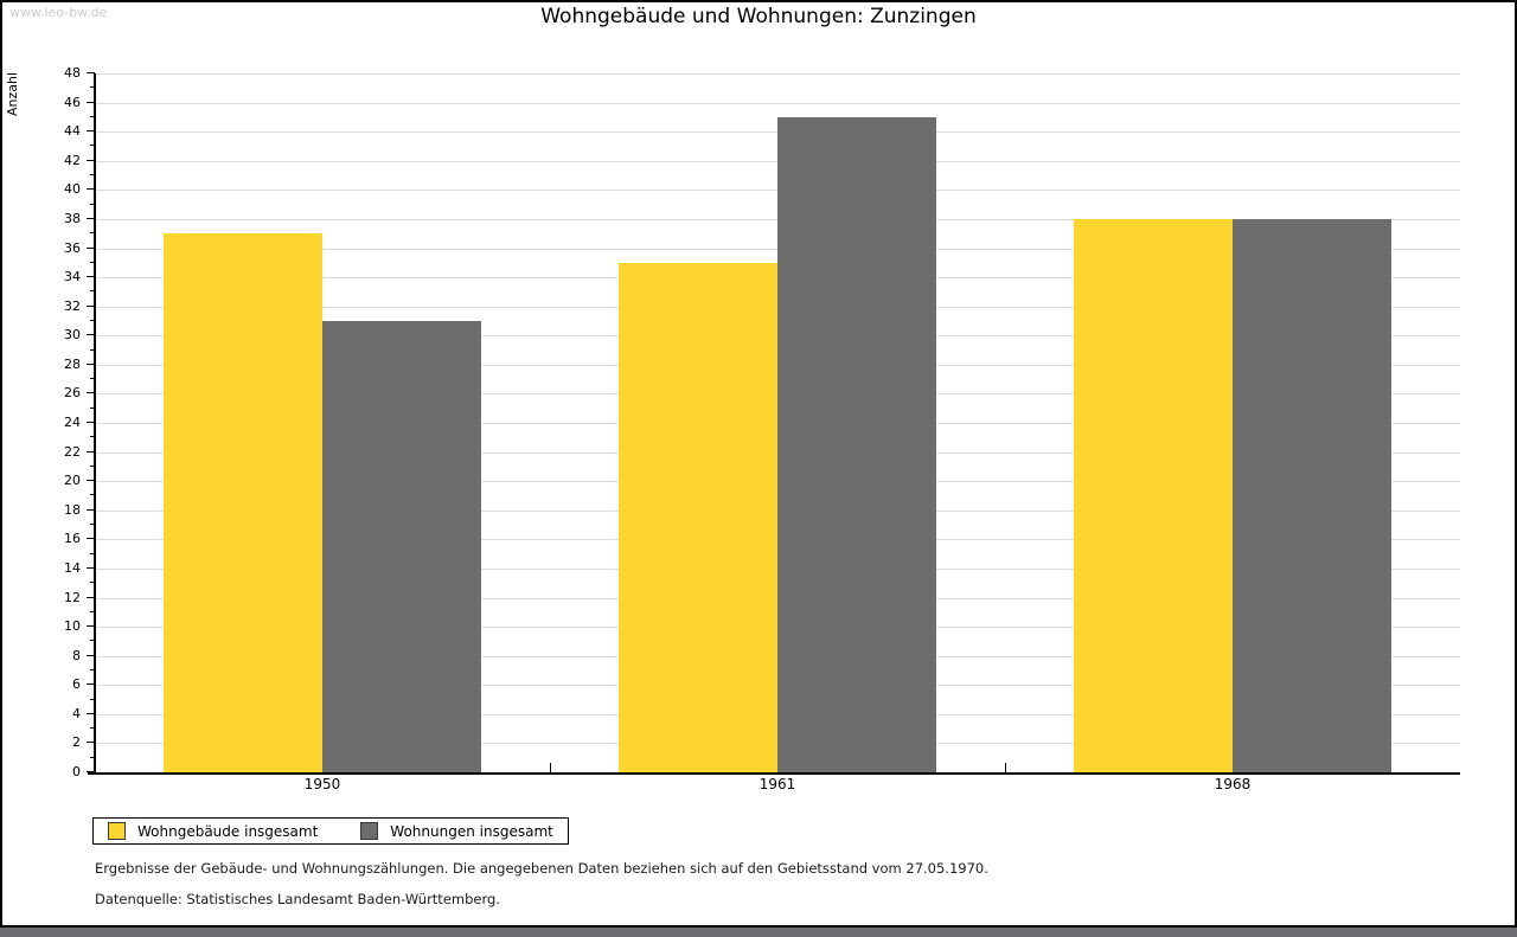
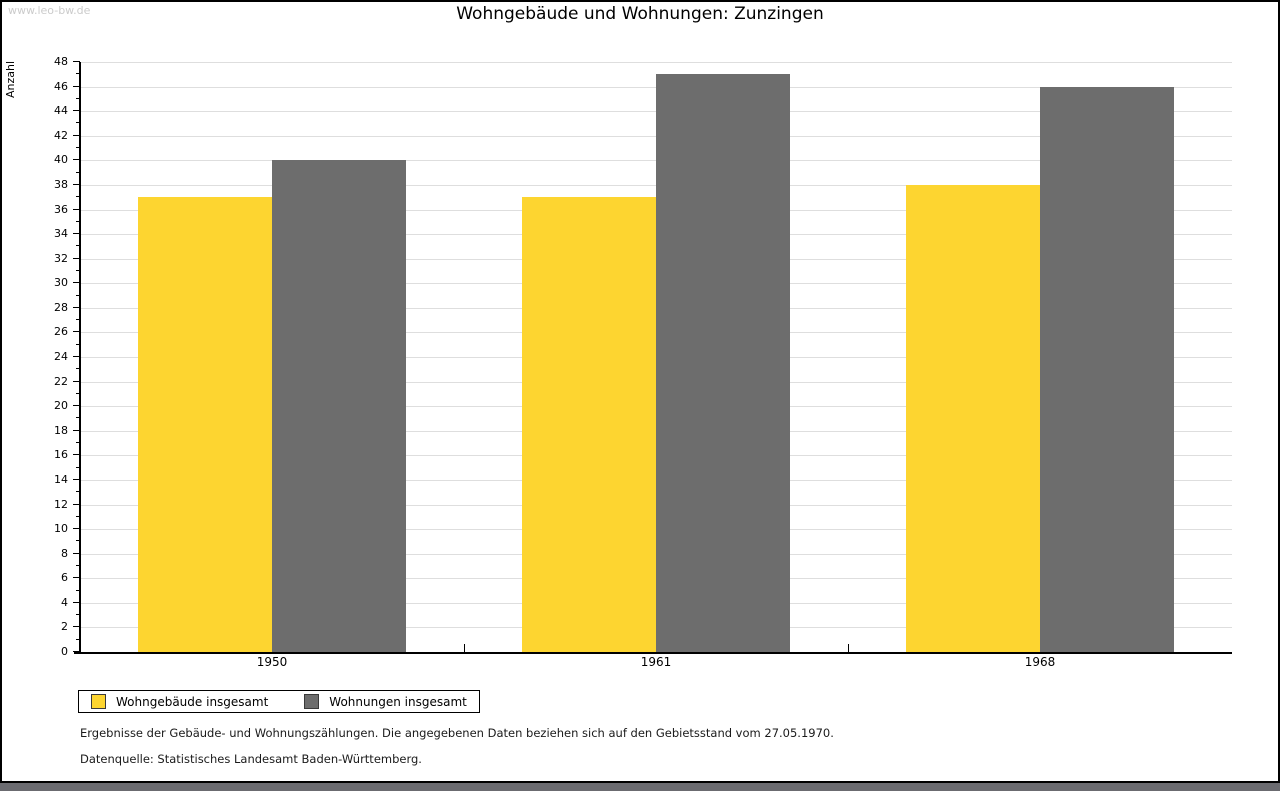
Wohnungen insgesamt/1950: 31 -> 40
Wohngebäude insgesamt/1961: 35 -> 37
Wohnungen insgesamt/1961: 45 -> 47
Wohnungen insgesamt/1968: 38 -> 46
